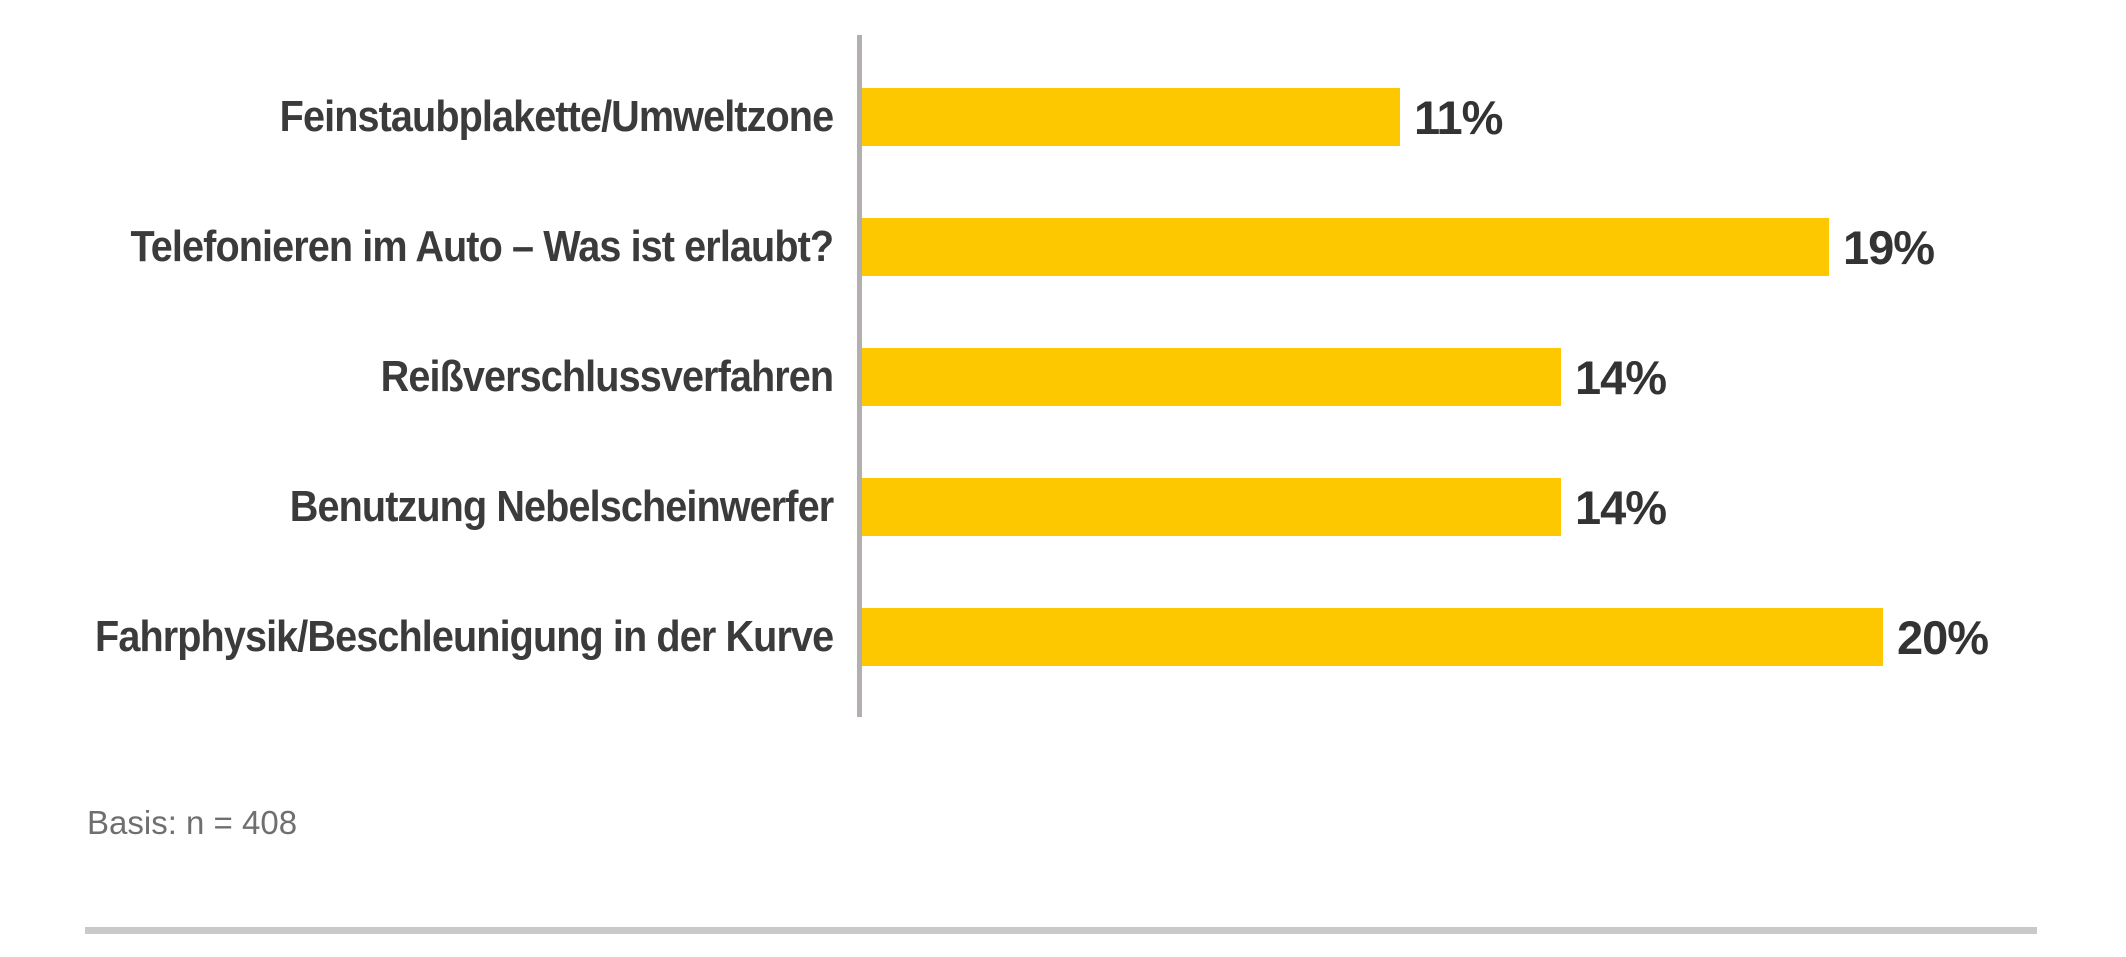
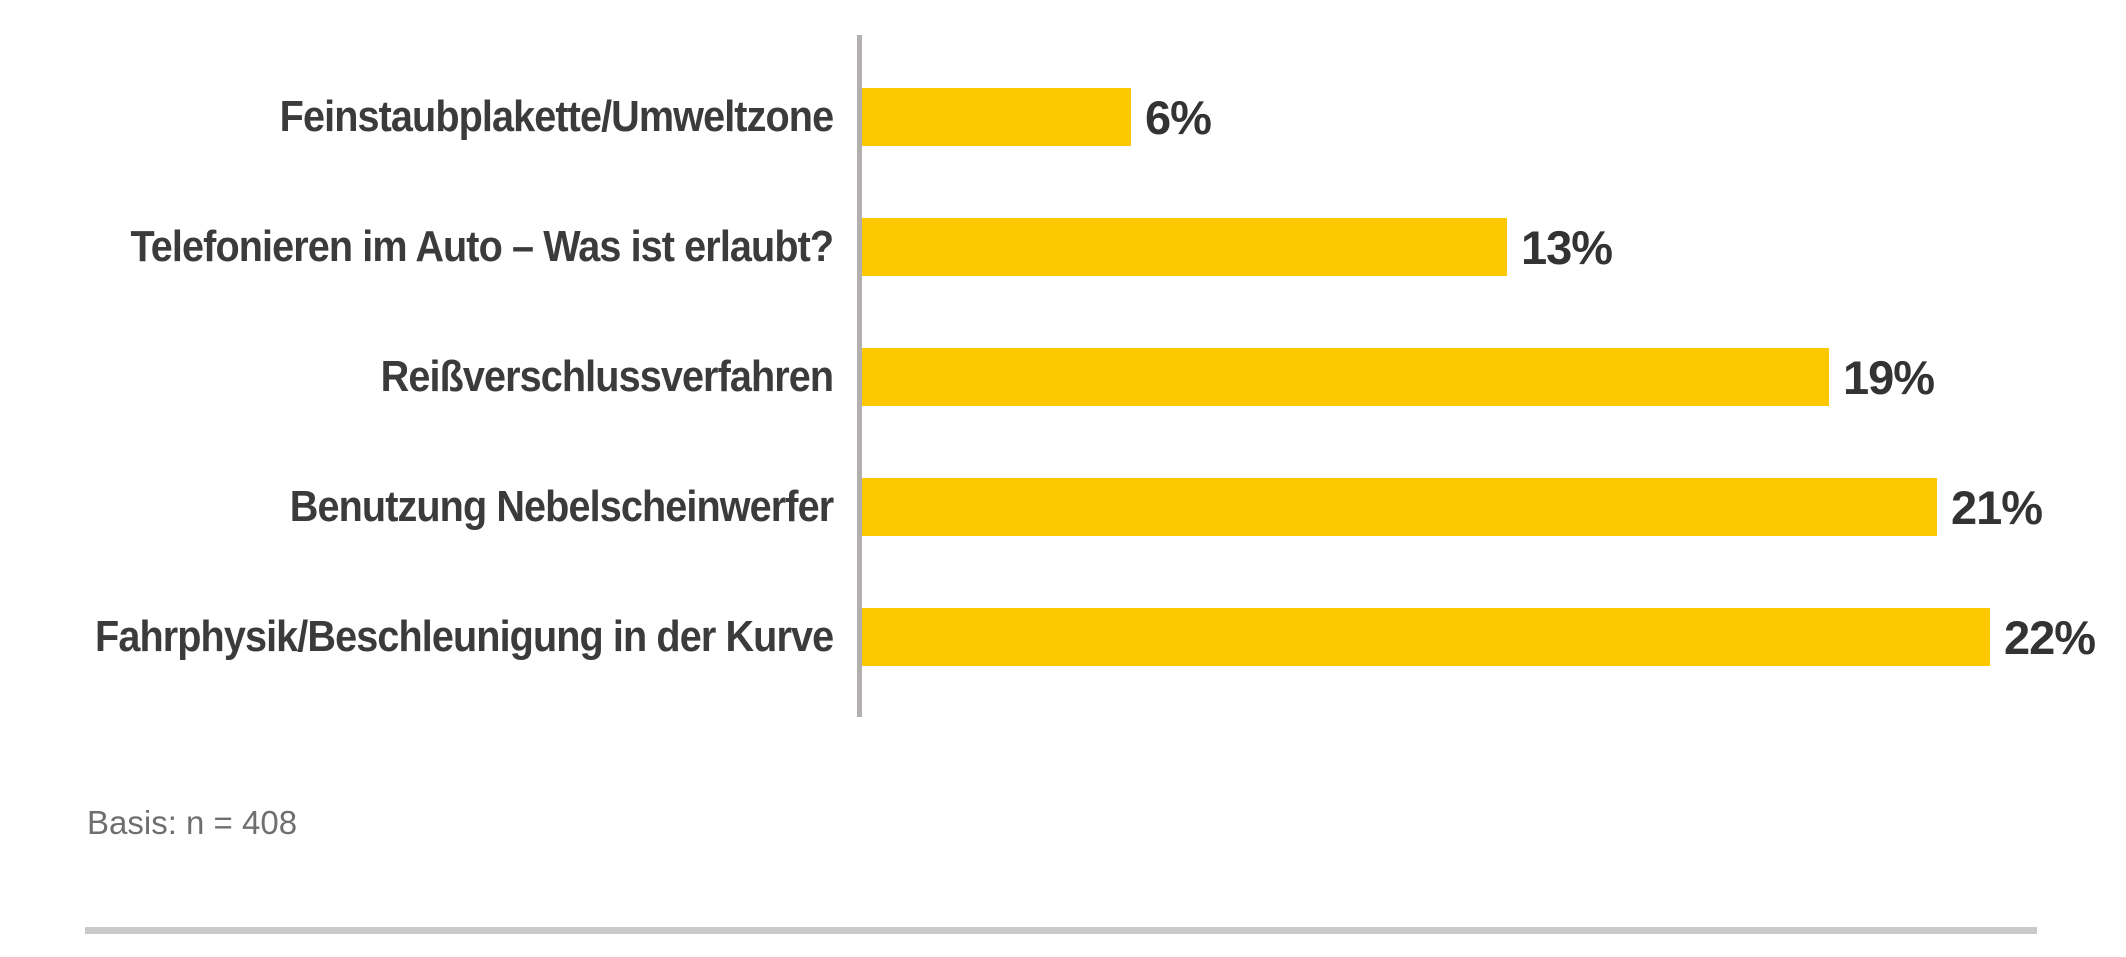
Feinstaubplakette/Umweltzone: 11% -> 6%
Telefonieren im Auto – Was ist erlaubt?: 19% -> 13%
Reißverschlussverfahren: 14% -> 19%
Benutzung Nebelscheinwerfer: 14% -> 21%
Fahrphysik/Beschleunigung in der Kurve: 20% -> 22%
